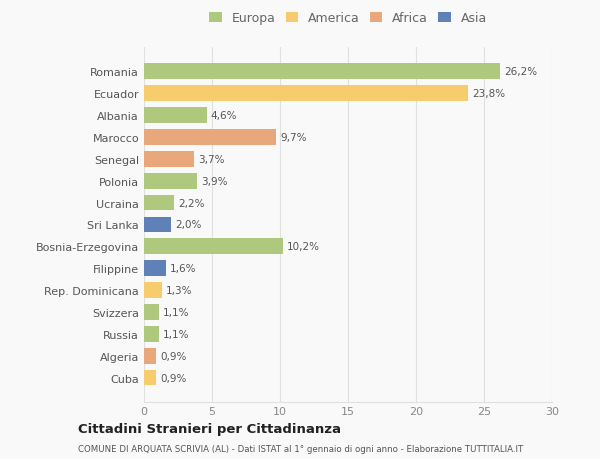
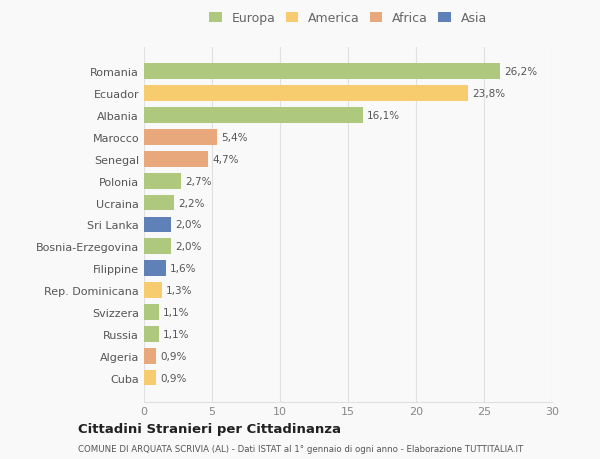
Albania: 4,6% -> 16,1%
Marocco: 9,7% -> 5,4%
Senegal: 3,7% -> 4,7%
Polonia: 3,9% -> 2,7%
Bosnia-Erzegovina: 10,2% -> 2,0%
